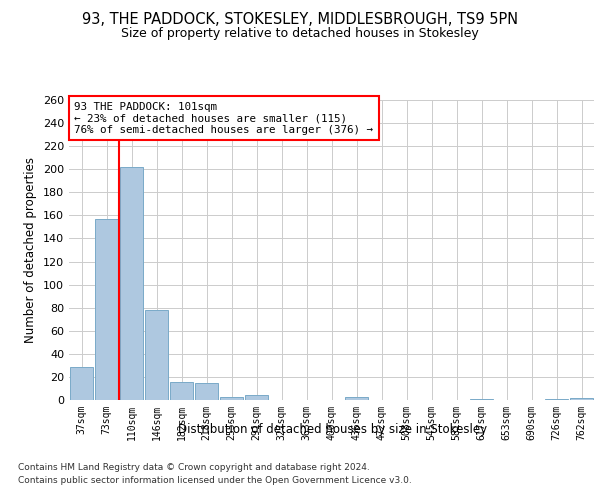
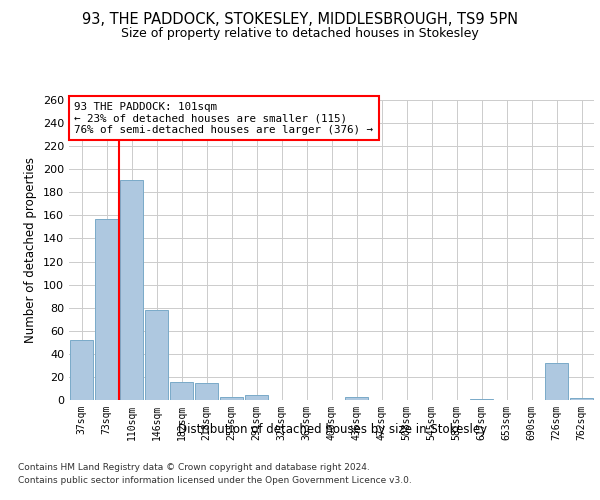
37sqm: 29 -> 52
110sqm: 202 -> 191
726sqm: 1 -> 32
